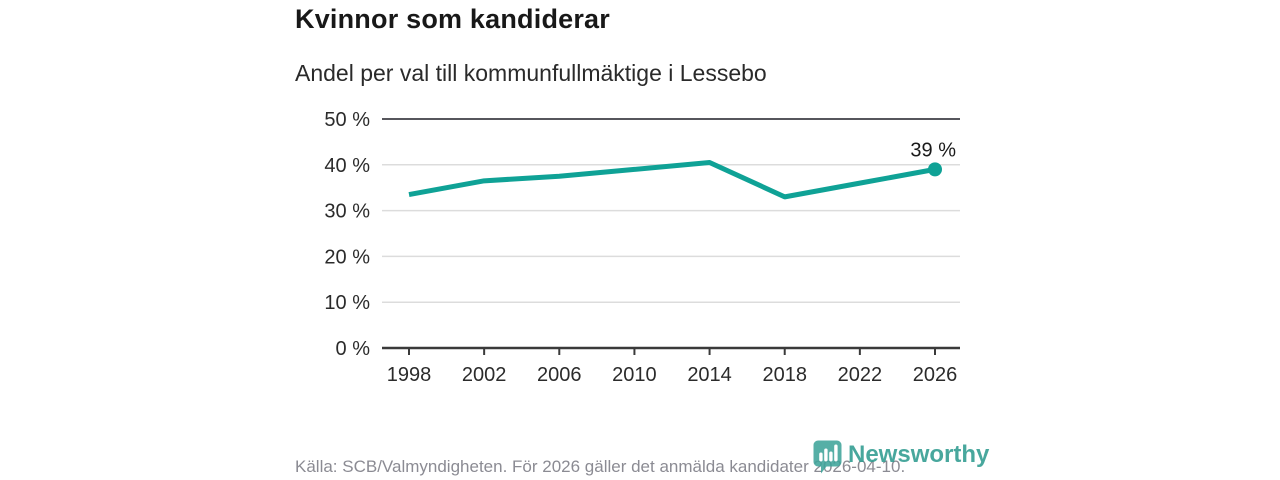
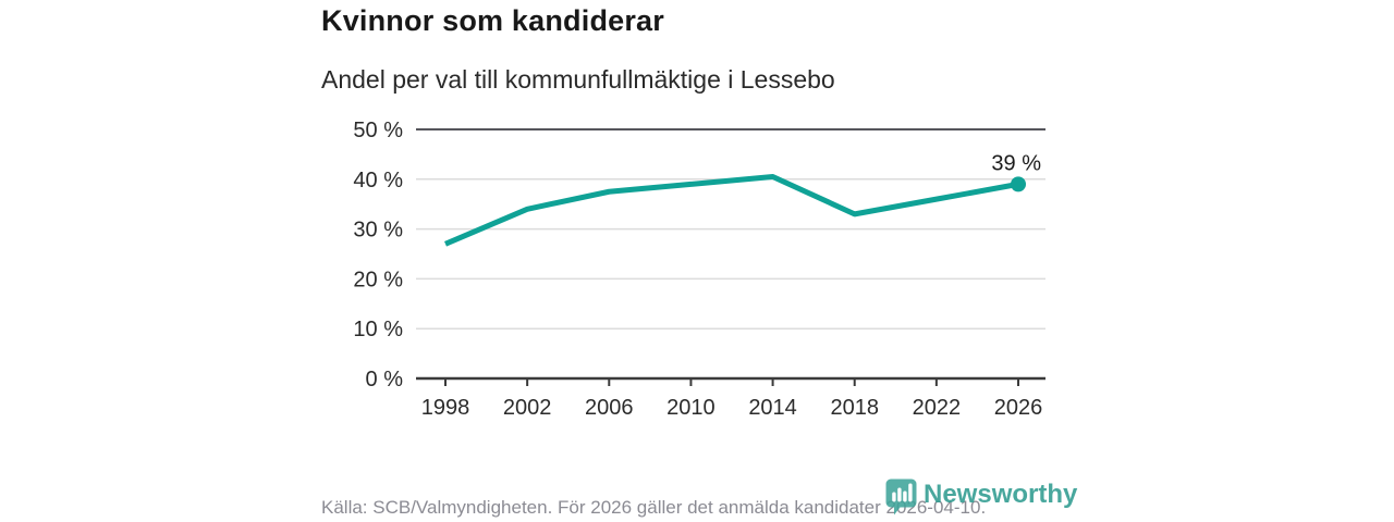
1998: 34% -> 27%
2002: 36% -> 34%
